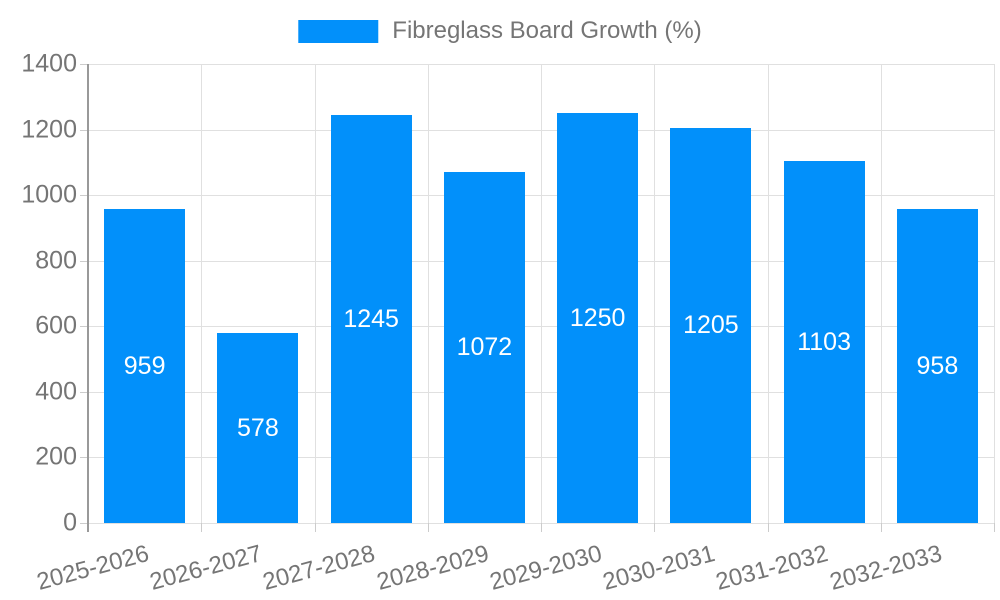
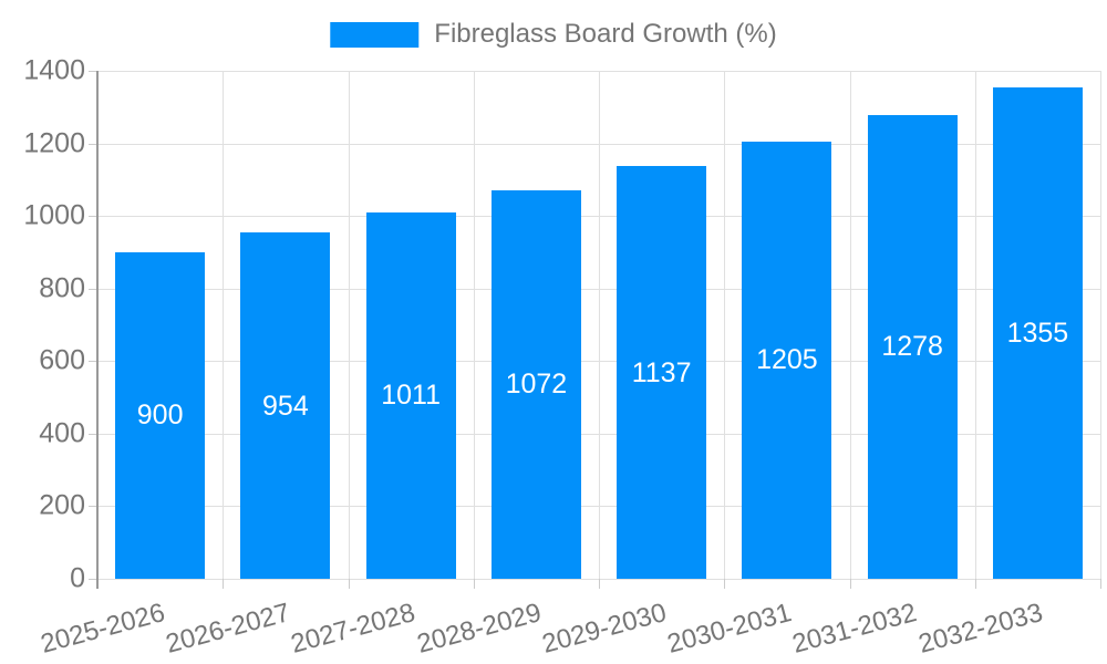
2025-2026: 959 -> 900
2026-2027: 578 -> 954
2027-2028: 1245 -> 1011
2029-2030: 1250 -> 1137
2031-2032: 1103 -> 1278
2032-2033: 958 -> 1355
